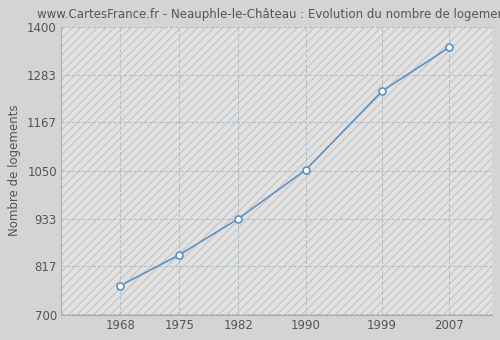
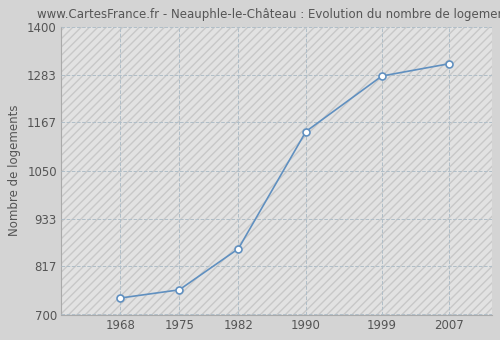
1968: 770 -> 740
1975: 845 -> 760
1982: 933 -> 860
1990: 1052 -> 1145
1999: 1243 -> 1280
2007: 1350 -> 1310
